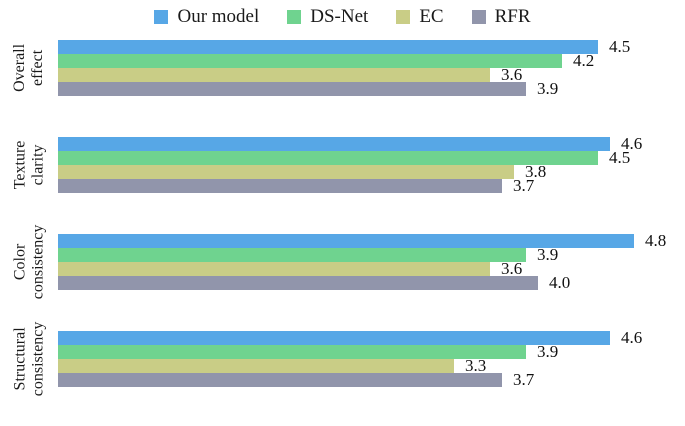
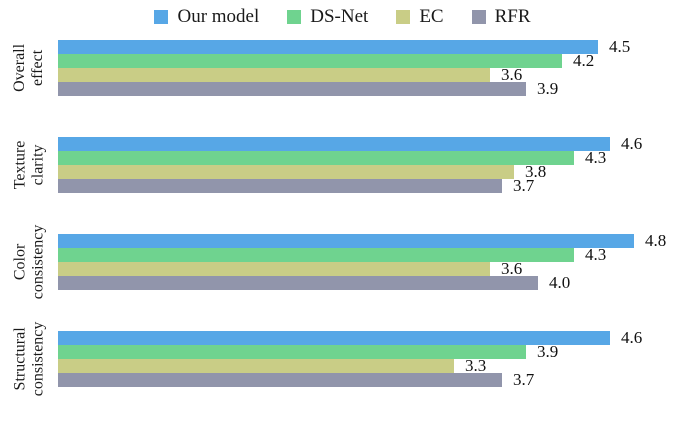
DS-Net/Texture clarity: 4.5 -> 4.3
DS-Net/Color consistency: 3.9 -> 4.3
